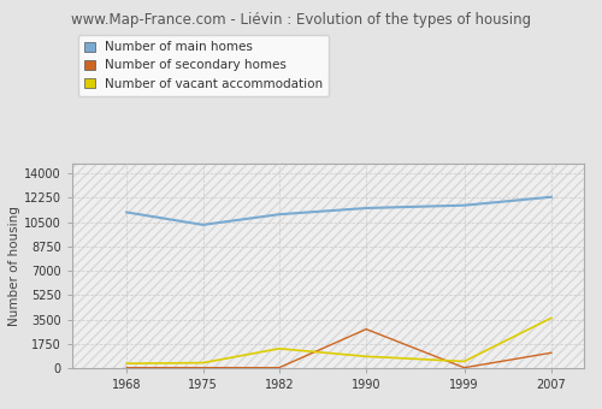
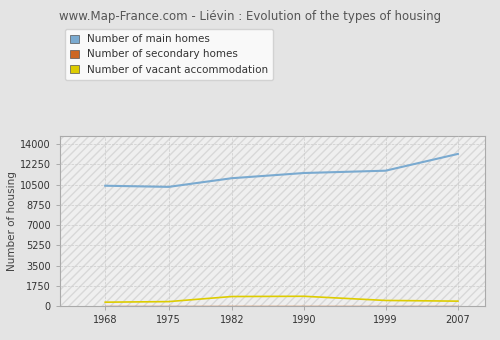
Number of main homes/1968: 11200 -> 10400
Number of vacant accommodation/1982: 1400 -> 800
Number of secondary homes/1990: 2800 -> 0
Number of main homes/2007: 12300 -> 13200
Number of secondary homes/2007: 1100 -> 0
Number of vacant accommodation/2007: 3600 -> 400
